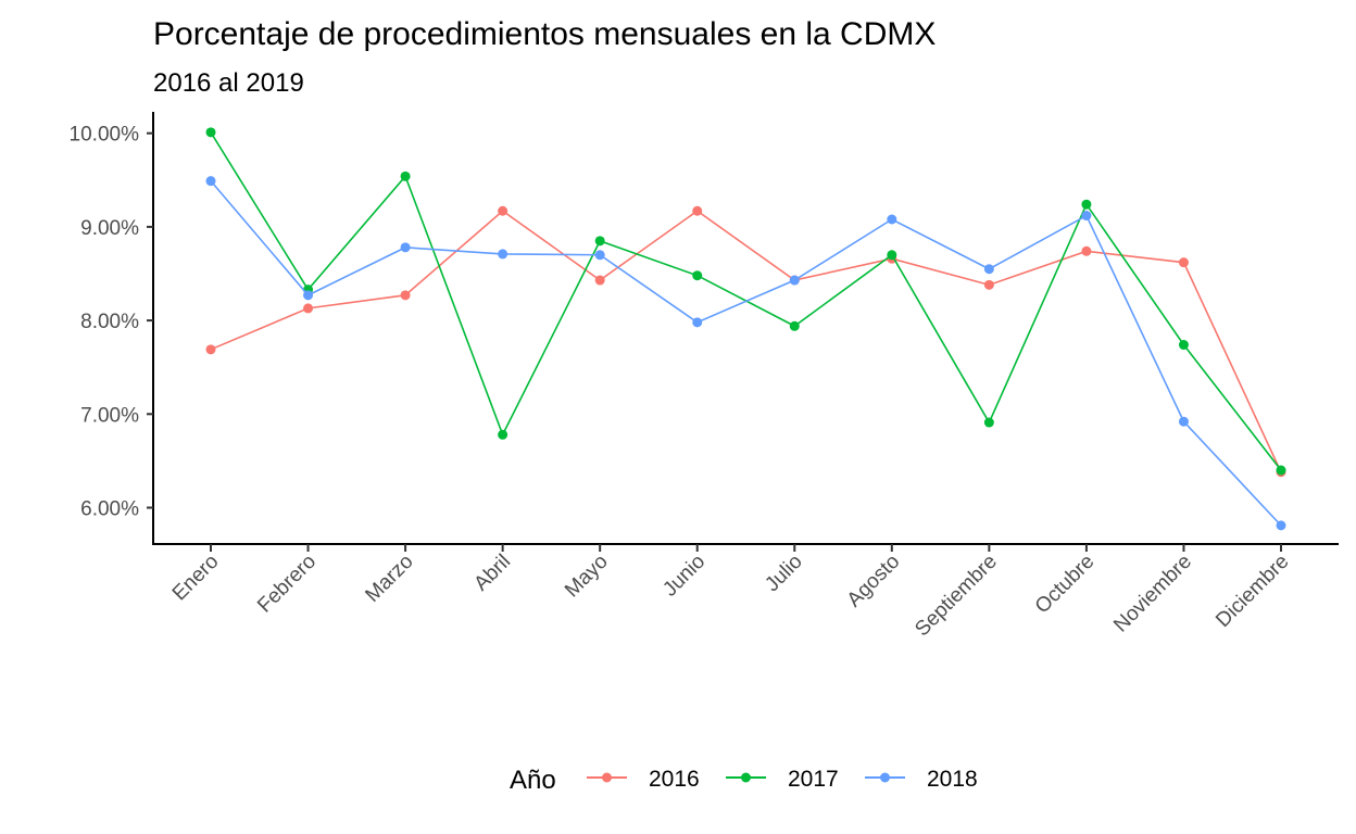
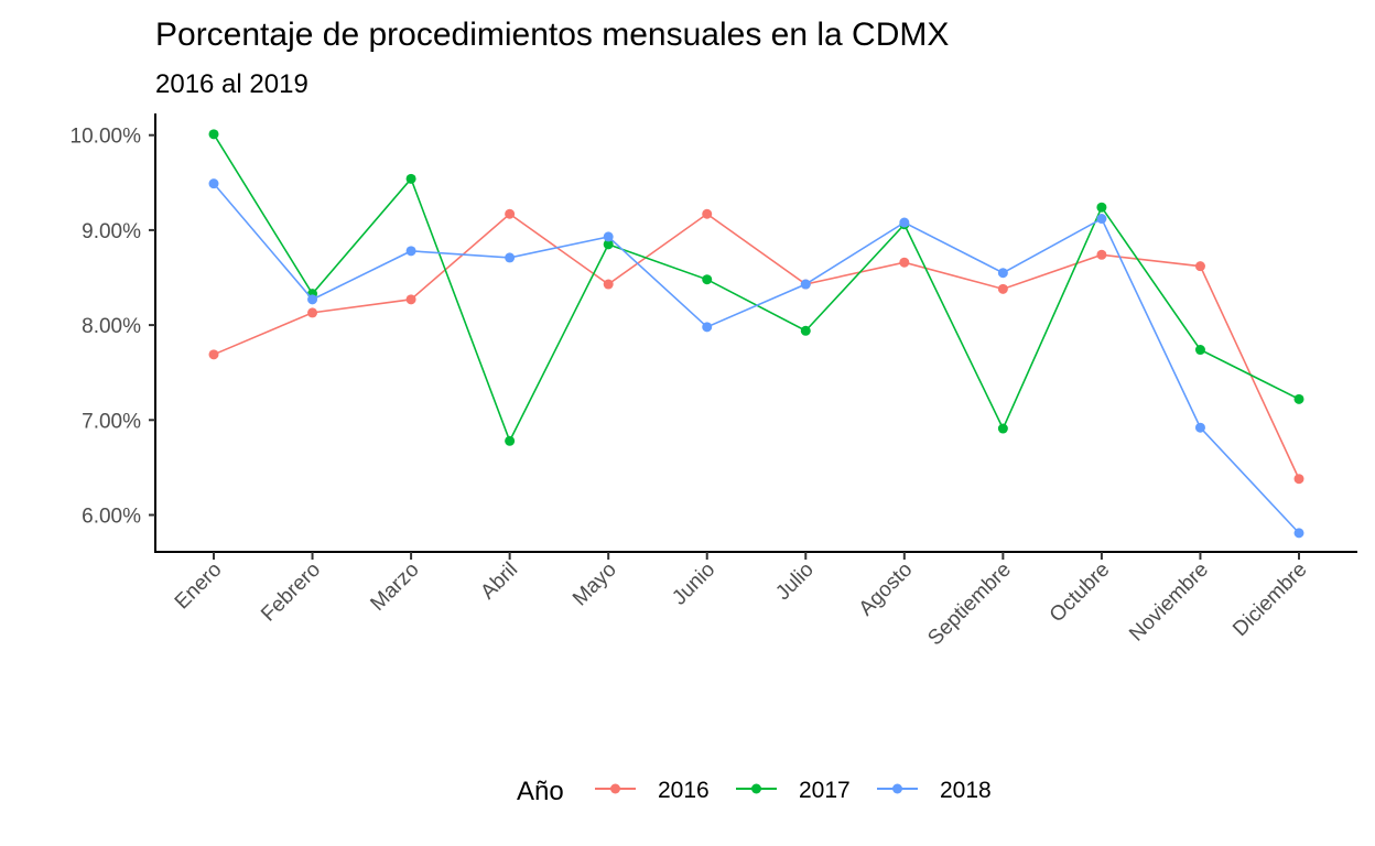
2018/Mayo: 8.7% -> 8.9%
2017/Agosto: 8.7% -> 9.1%
2017/Diciembre: 6.4% -> 7.2%
